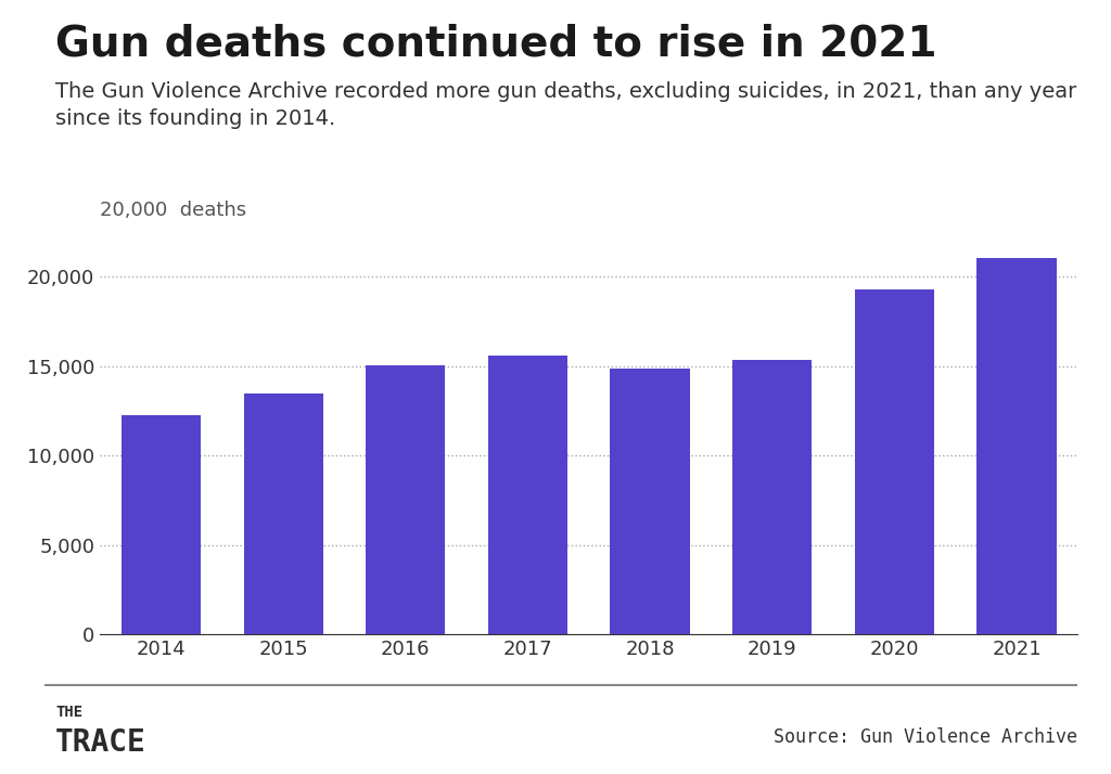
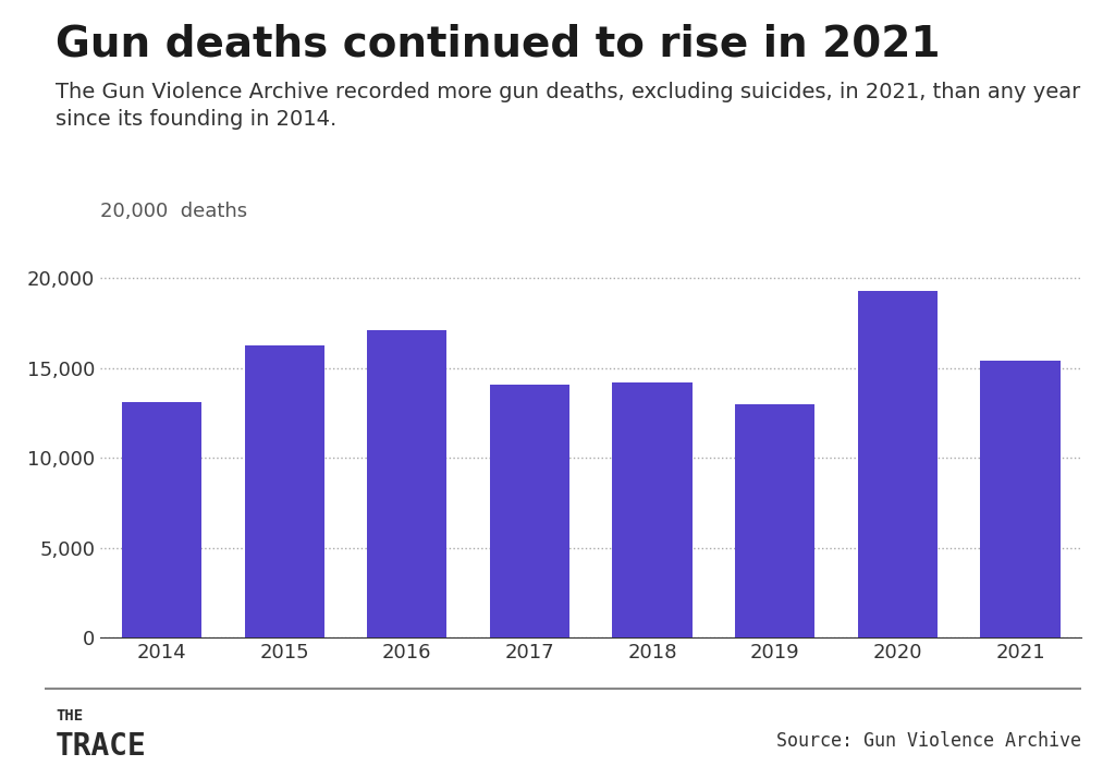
2014: 12,300 -> 13,100
2015: 13,500 -> 16,300
2016: 15,100 -> 17,100
2017: 15,600 -> 14,100
2018: 14,900 -> 14,200
2019: 15,400 -> 13,000
2021: 21,000 -> 15,400
